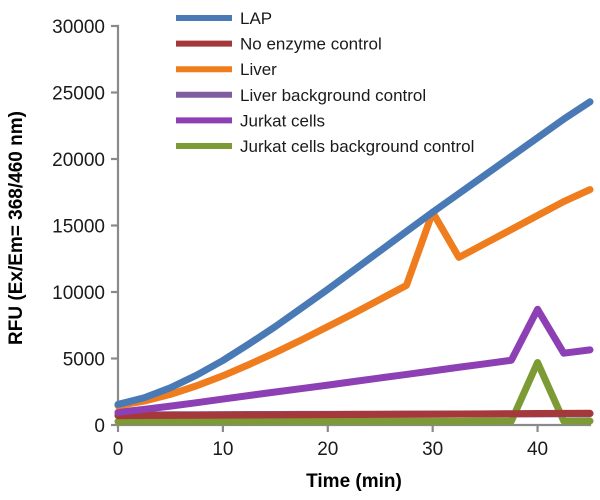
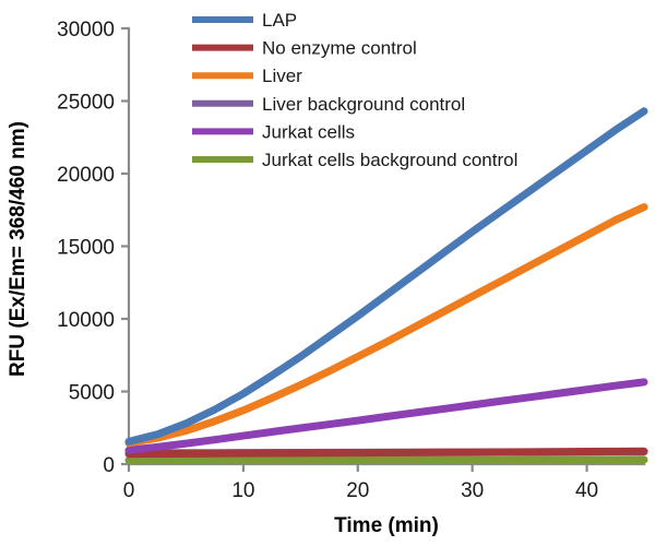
Liver/30: 16000 -> 11600
Jurkat cells/40: 8700 -> 5100
Jurkat cells background control/40: 4700 -> 300
